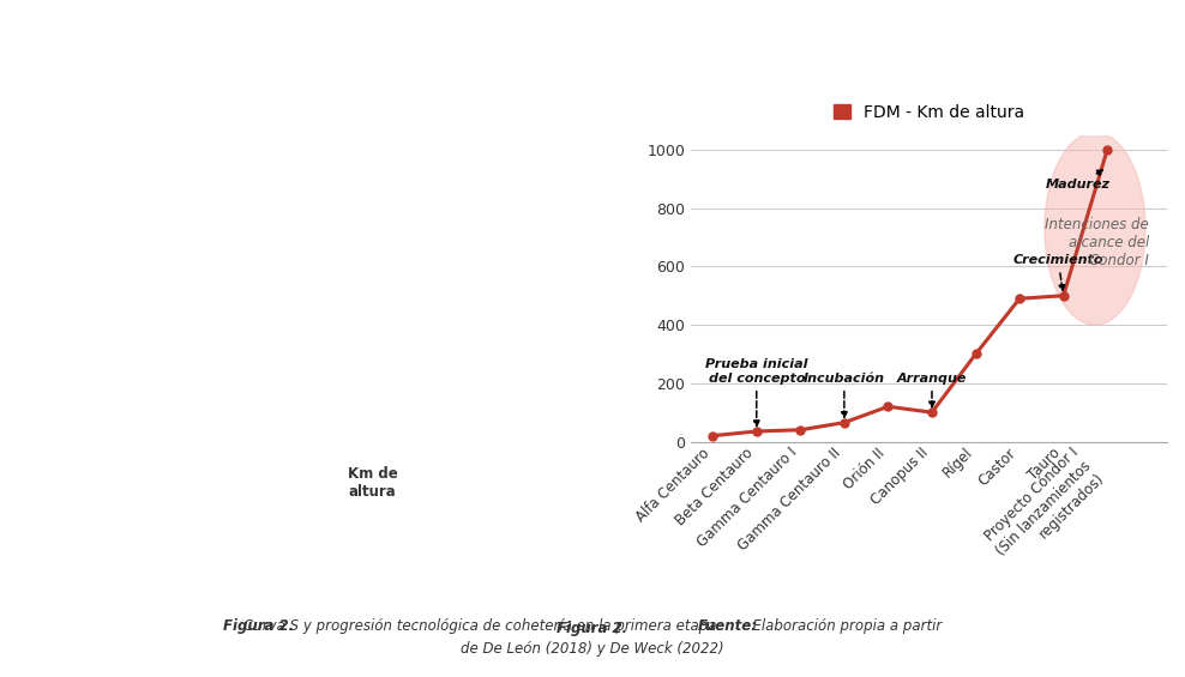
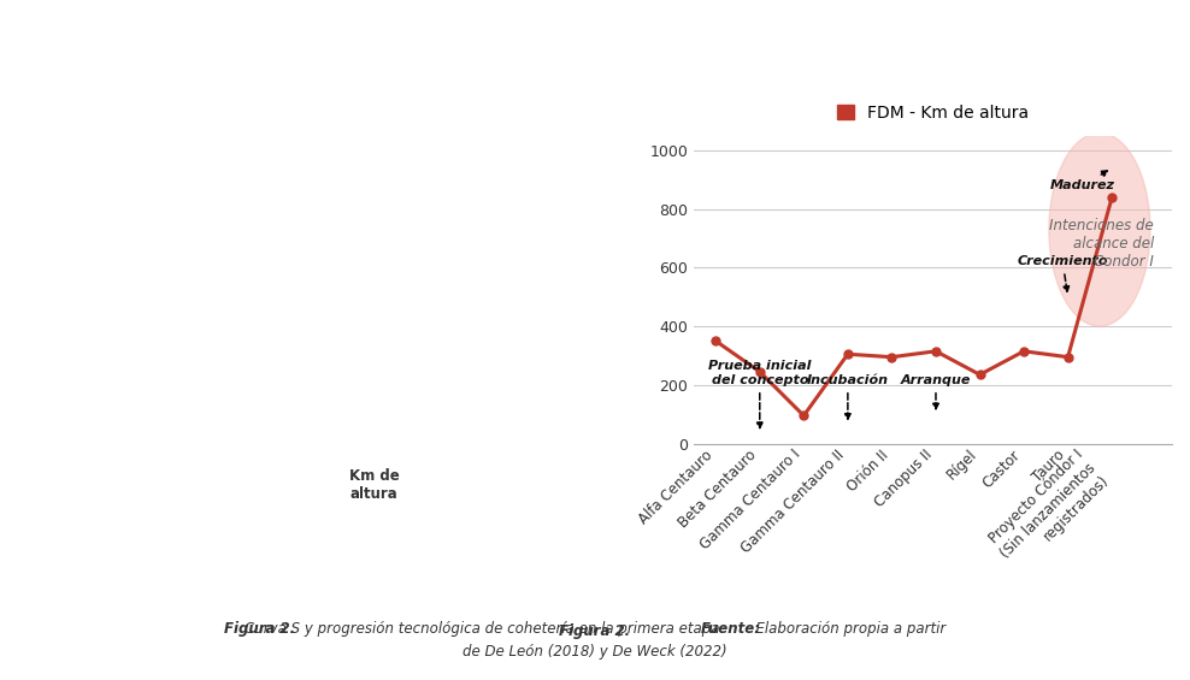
Alfa Centauro: 20 -> 350
Beta Centauro: 35 -> 245
Gamma Centauro I: 40 -> 95
Gamma Centauro II: 65 -> 305
Orión II: 120 -> 295
Canopus II: 100 -> 315
Rígel: 300 -> 235
Castor: 490 -> 315
Tauro: 500 -> 295
Proyecto Cóndor I (Sin lanzamientos registrados): 1000 -> 840
